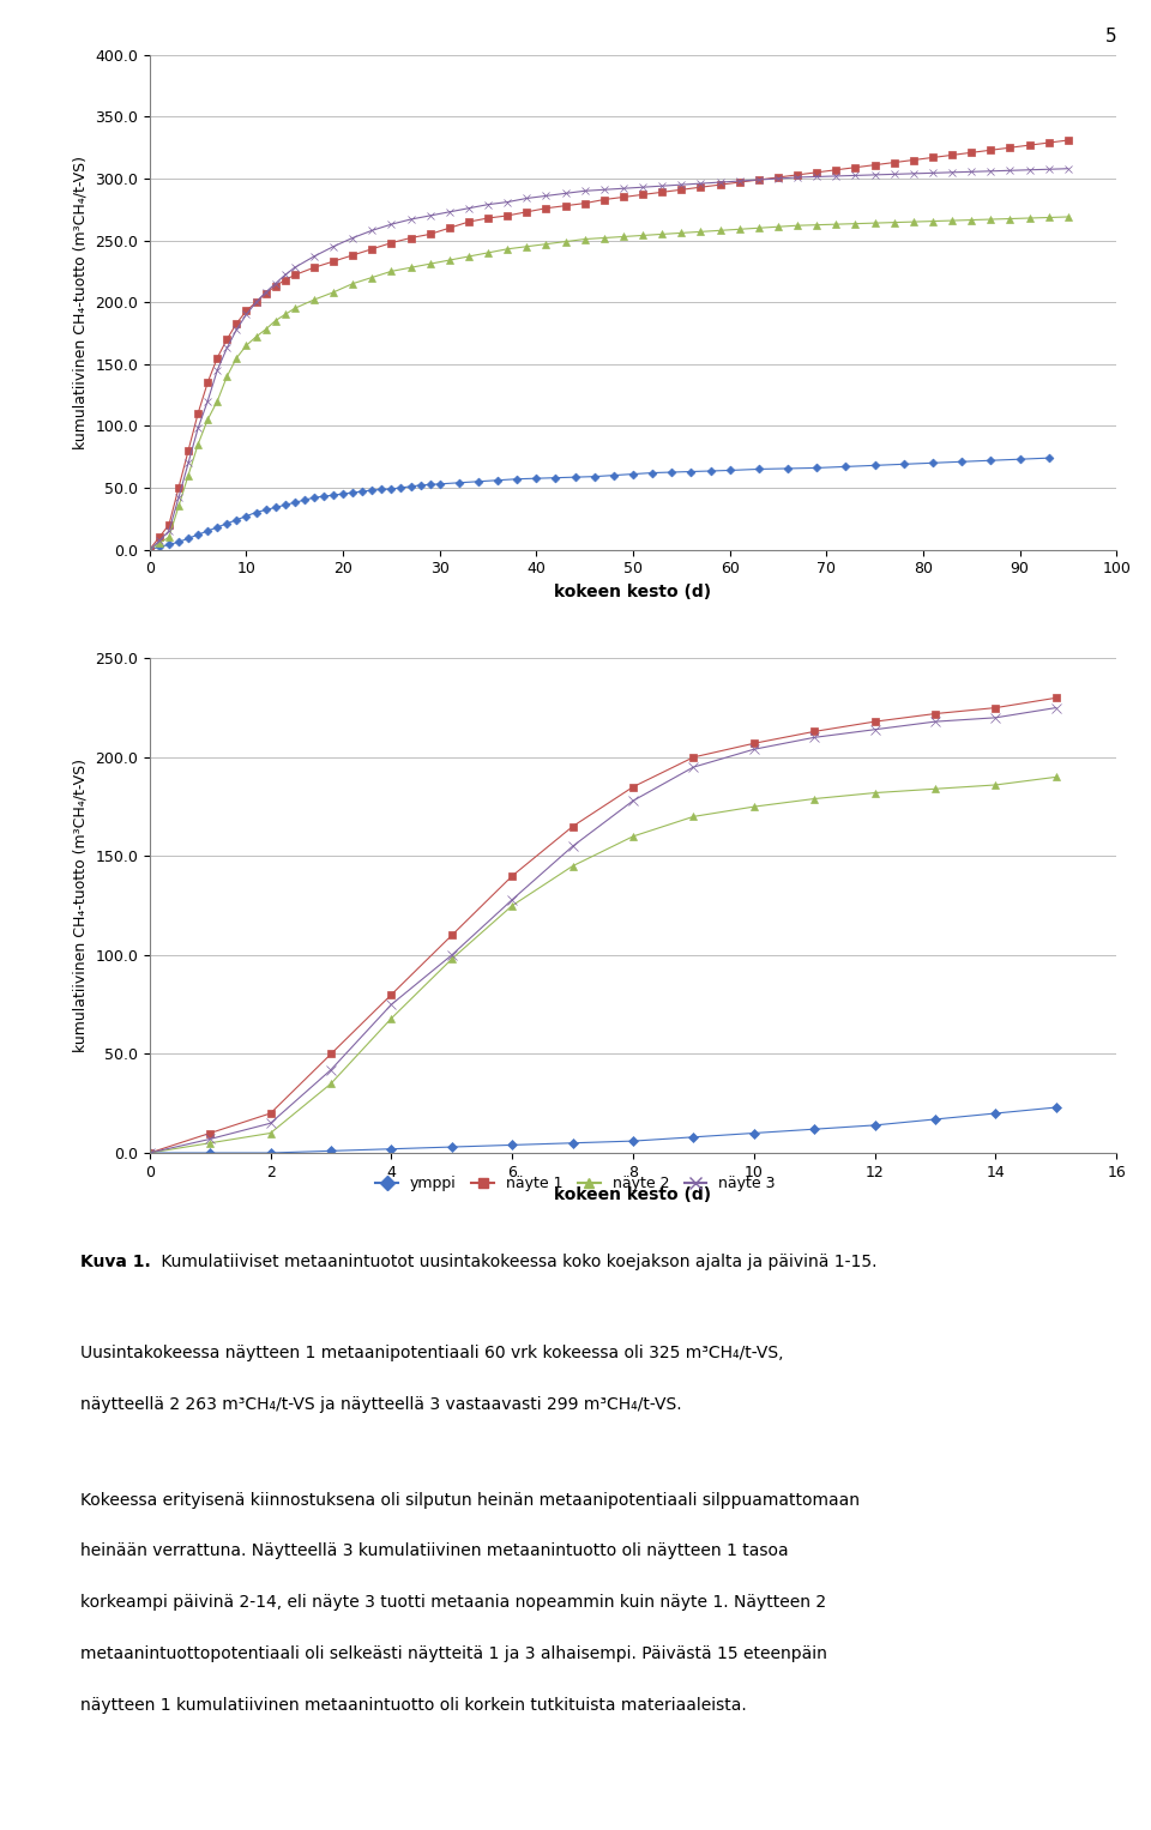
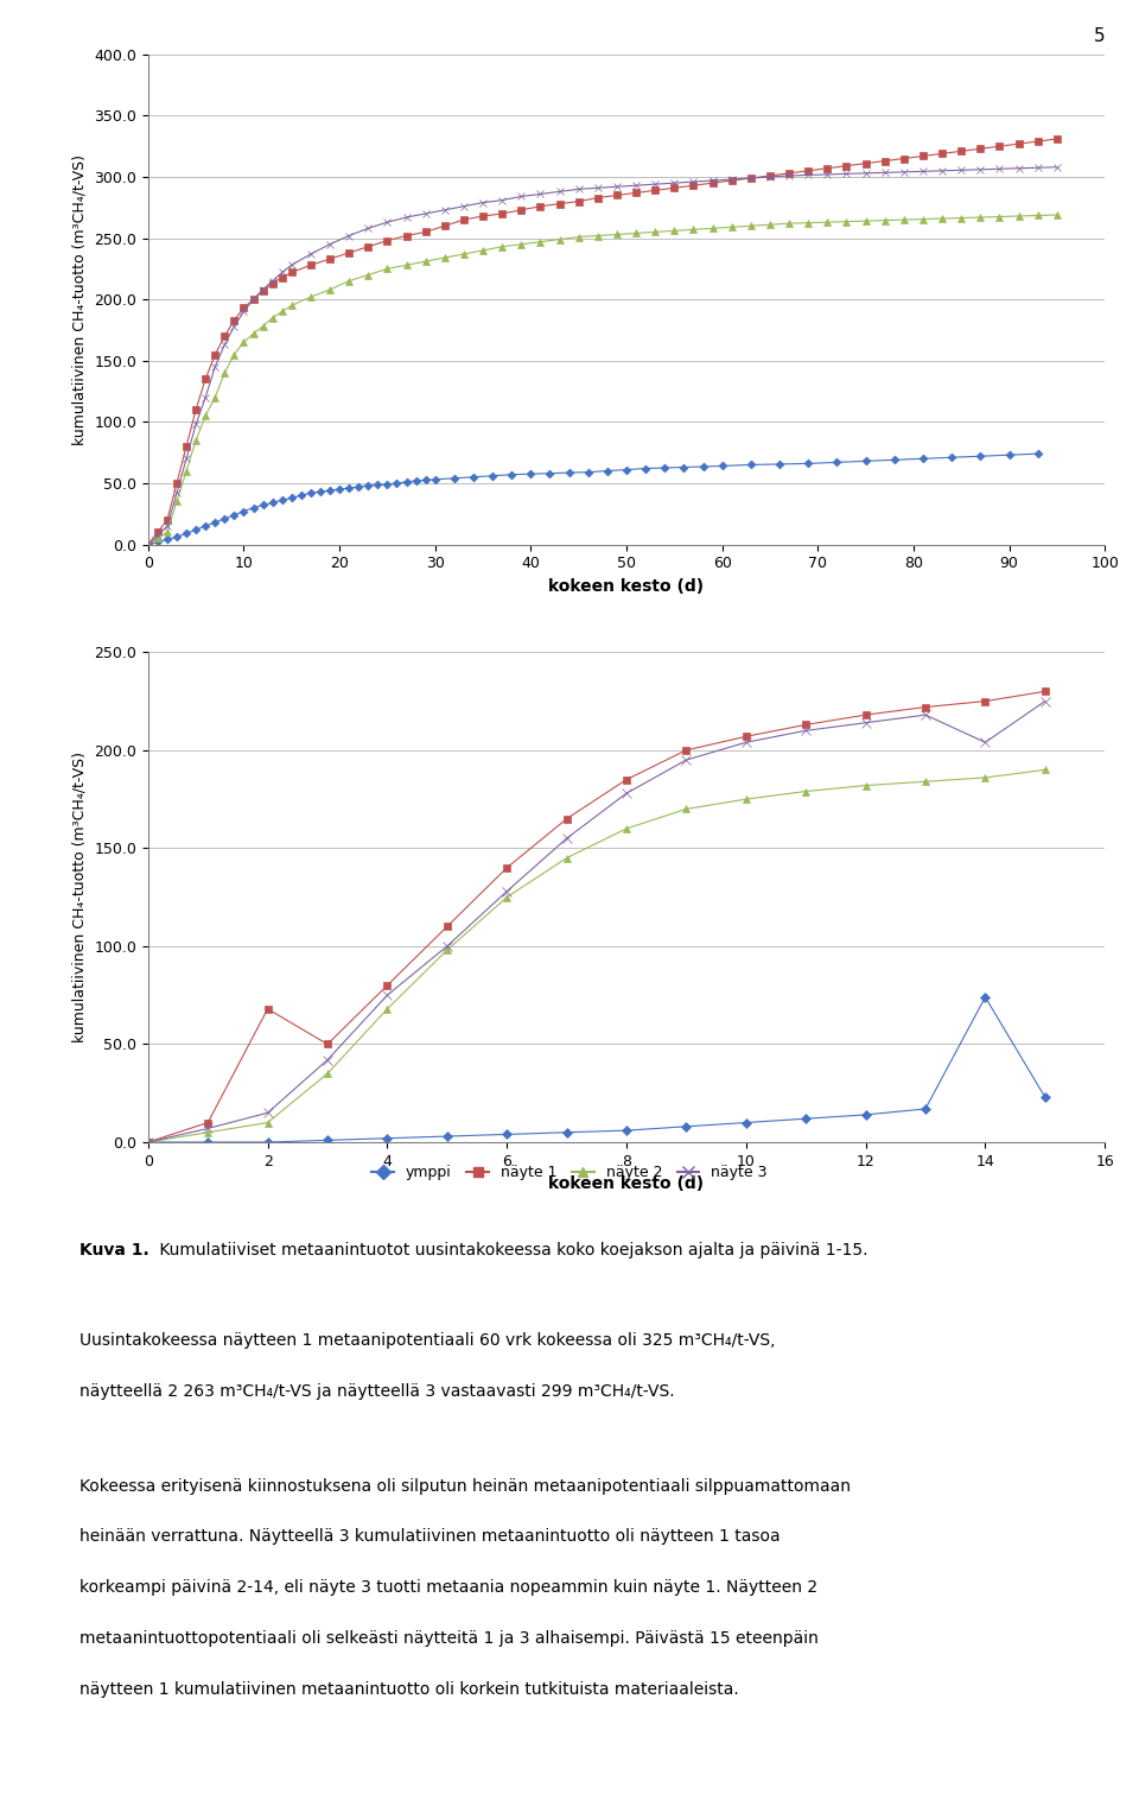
näyte 1/2: 20 -> 68
ymppi/14: 20 -> 74
näyte 3/14: 220 -> 204
